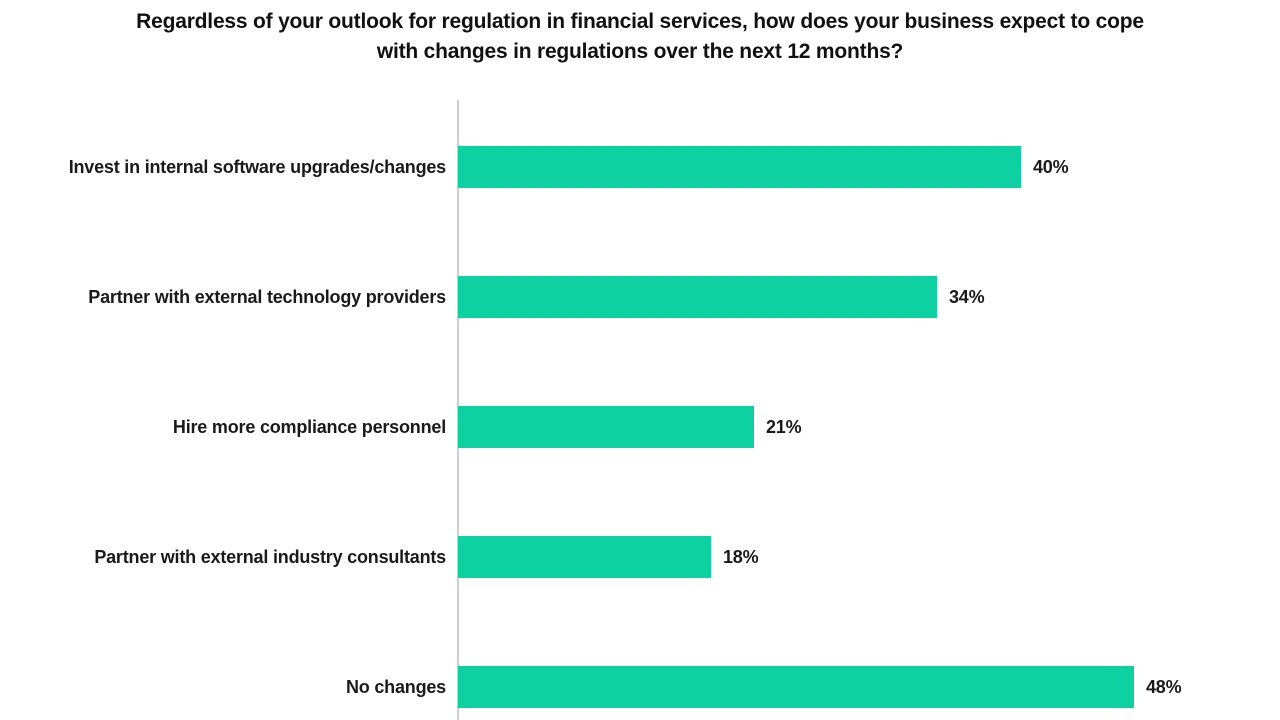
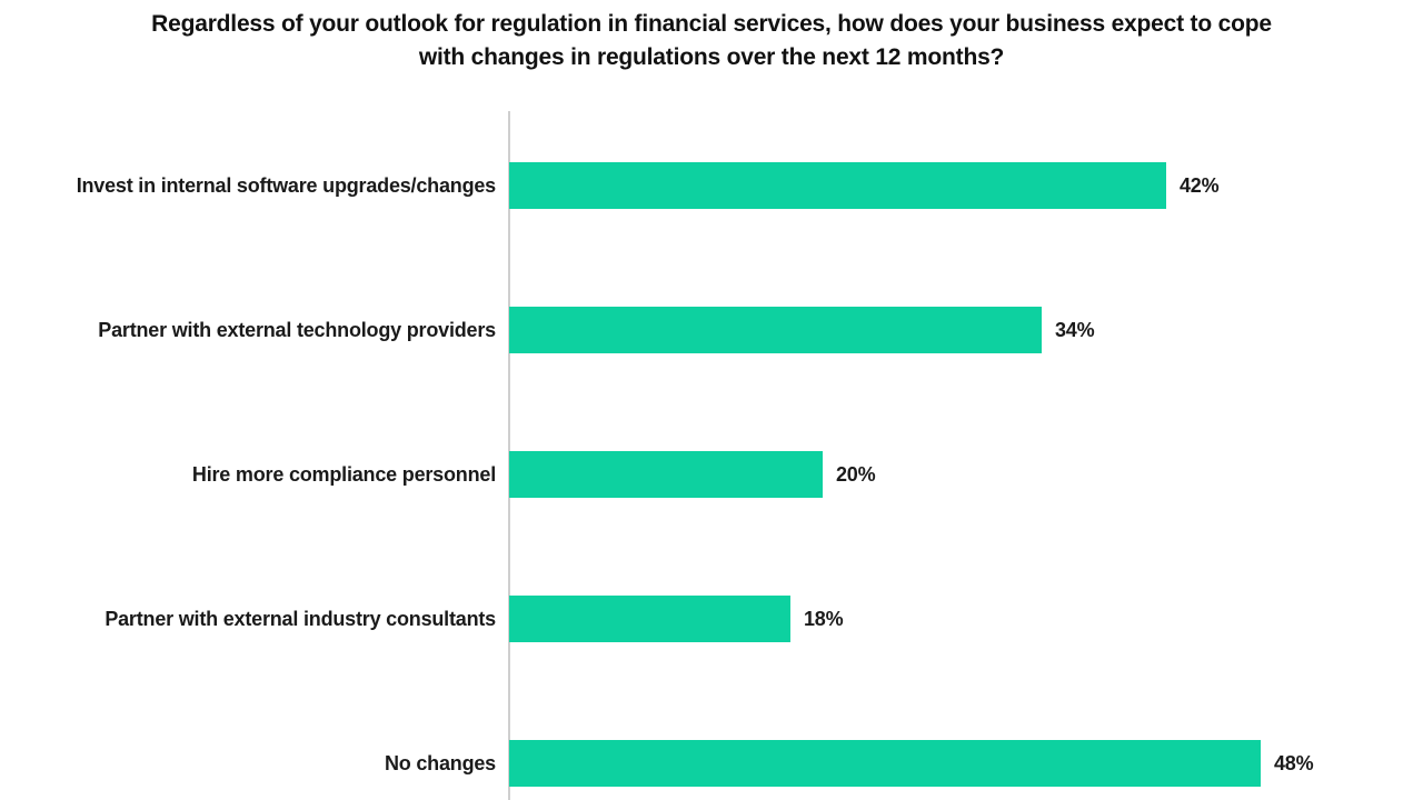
Invest in internal software upgrades/changes: 40% -> 42%
Hire more compliance personnel: 21% -> 20%
